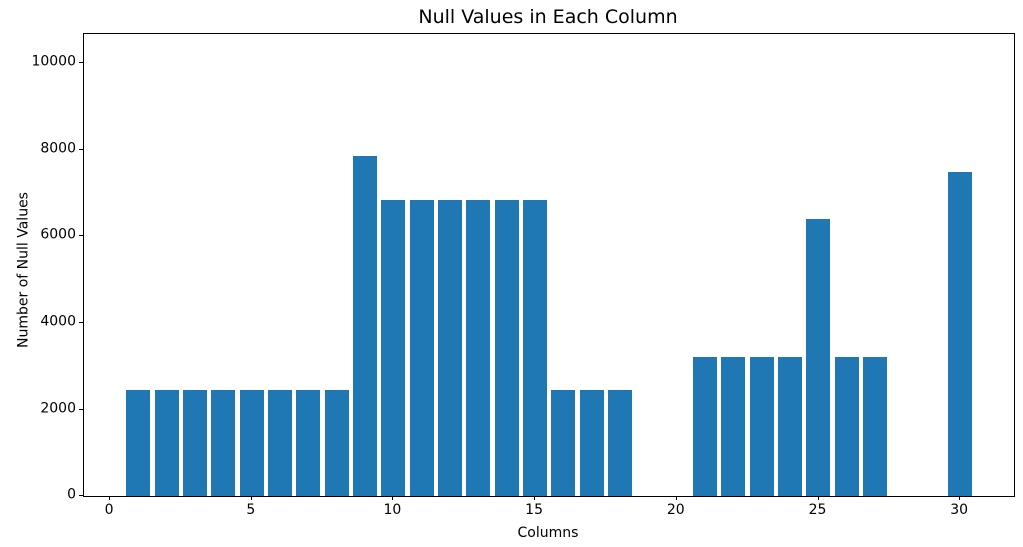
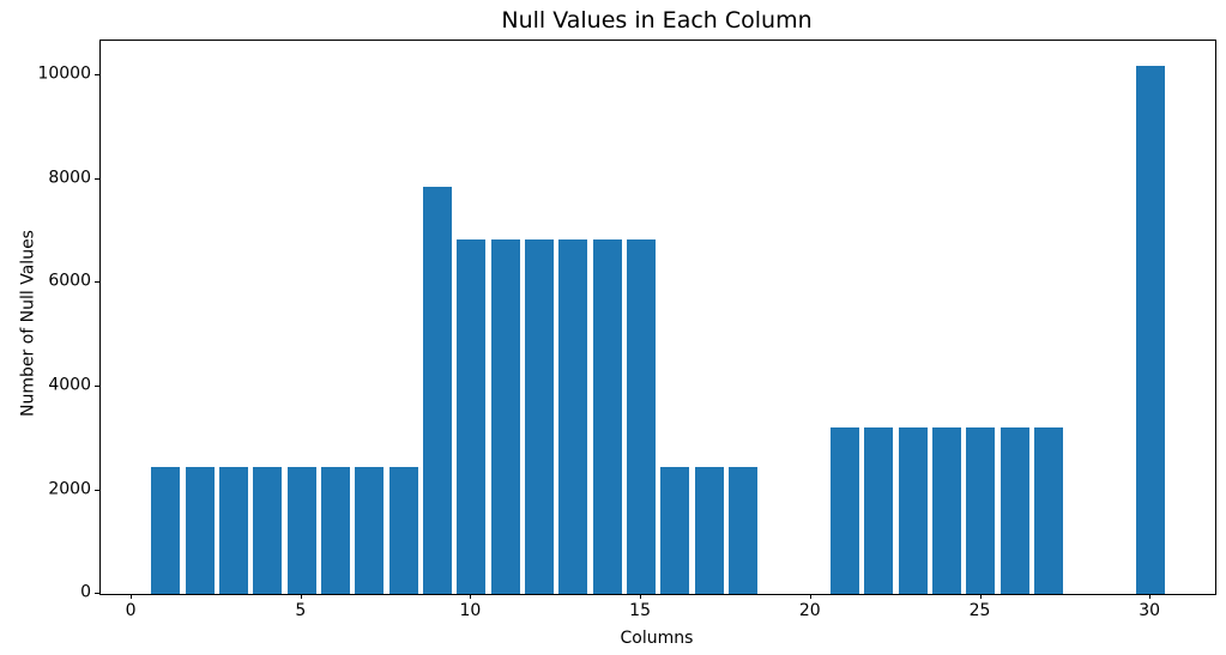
25: 6400 -> 3200
30: 7500 -> 10200
